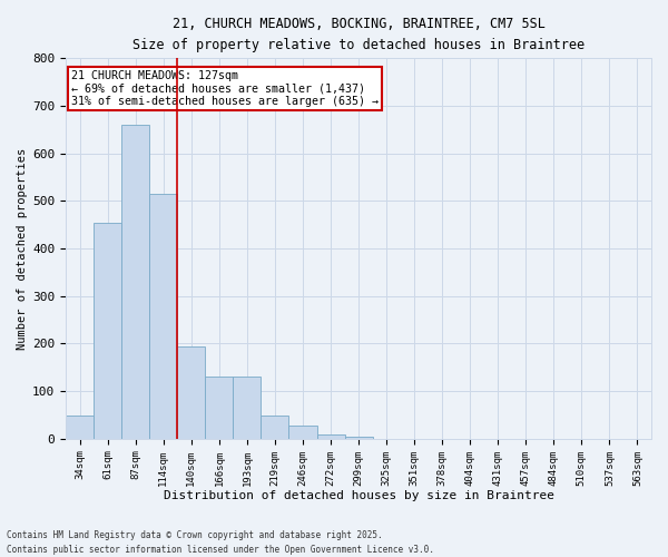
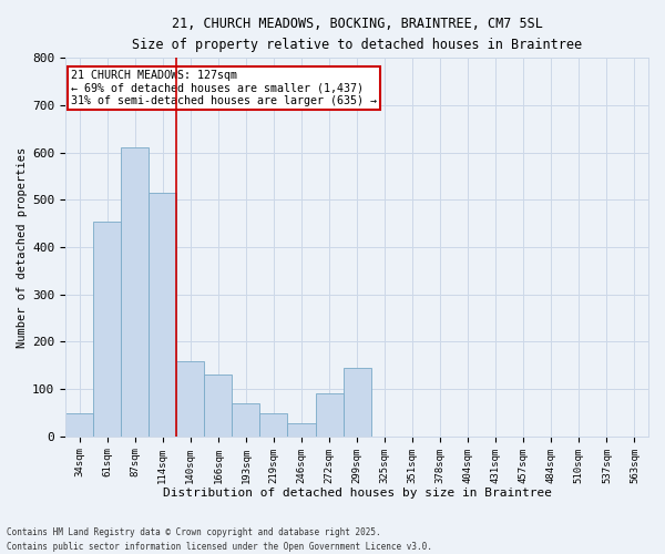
87sqm: 660 -> 610
140sqm: 193 -> 160
193sqm: 130 -> 70
272sqm: 10 -> 90
299sqm: 5 -> 145
